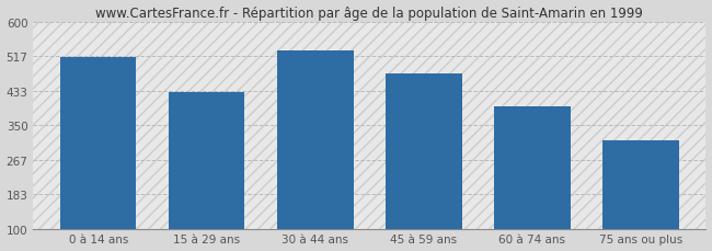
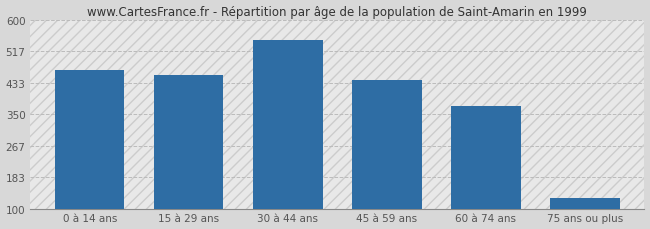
0 à 14 ans: 515 -> 467
15 à 29 ans: 430 -> 455
30 à 44 ans: 530 -> 548
45 à 59 ans: 475 -> 441
60 à 74 ans: 395 -> 371
75 ans ou plus: 315 -> 128
